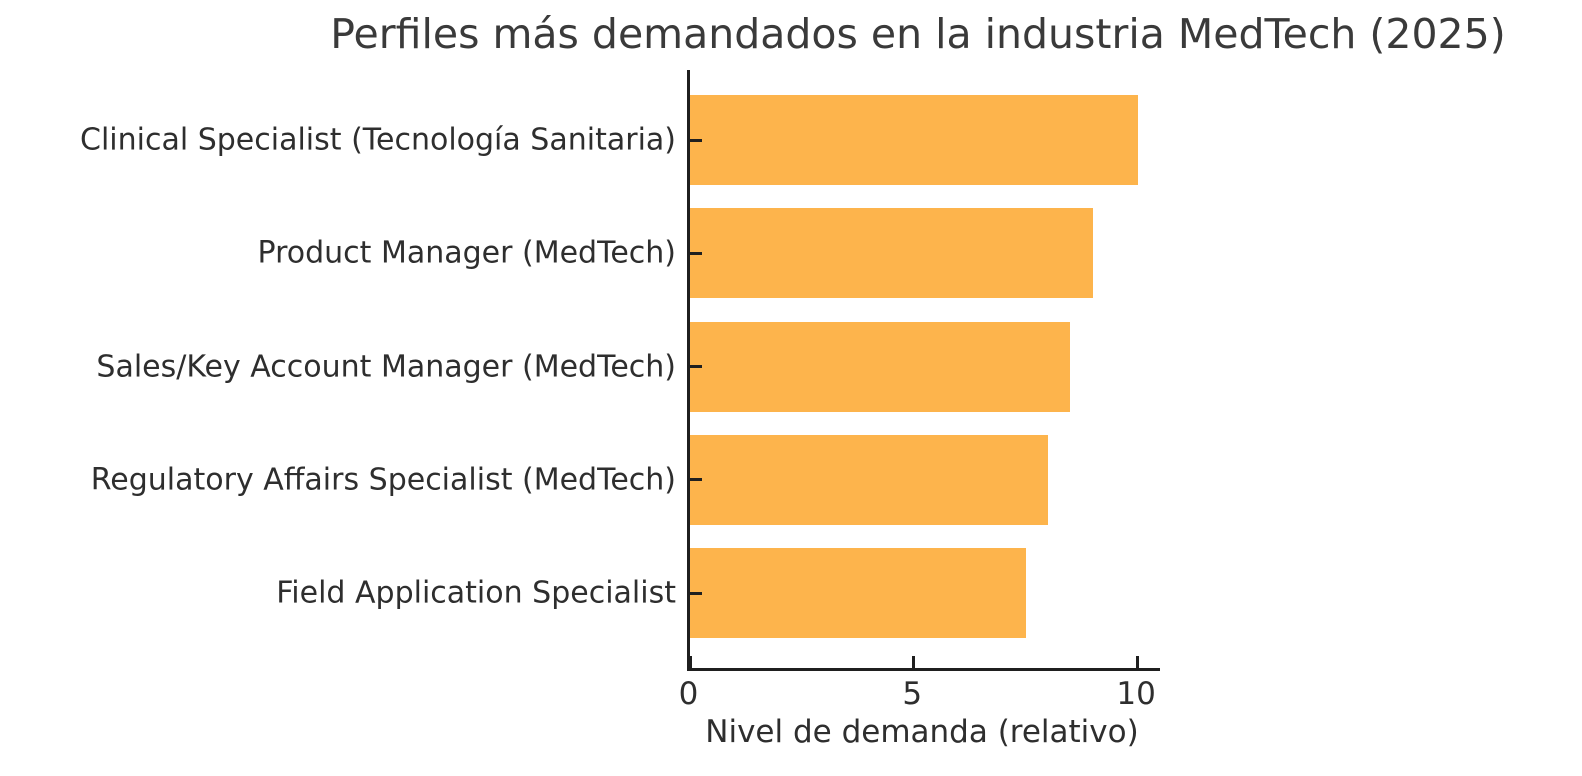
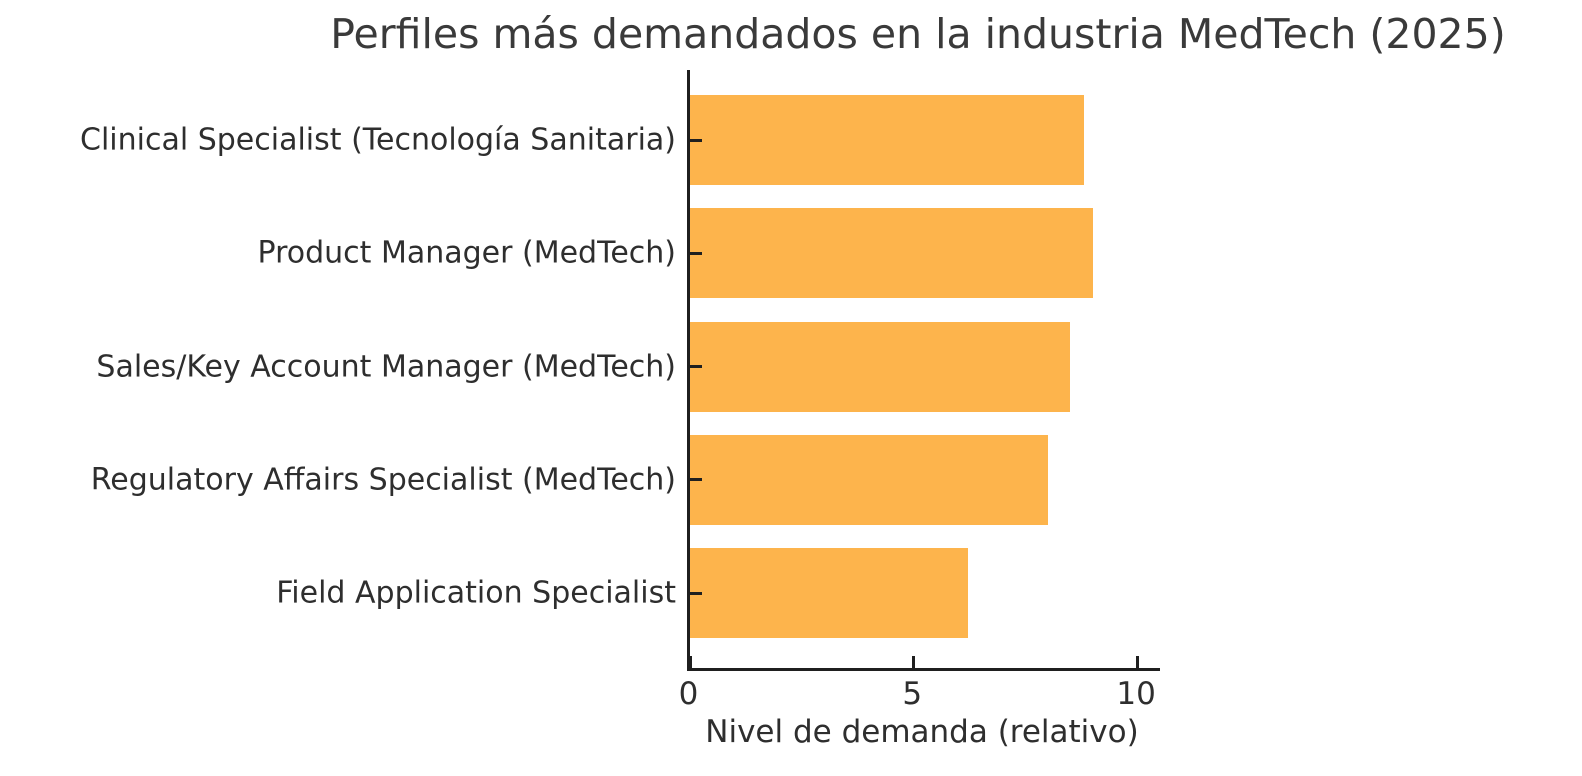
Clinical Specialist (Tecnología Sanitaria): 10.0 -> 8.8
Field Application Specialist: 7.5 -> 6.2
